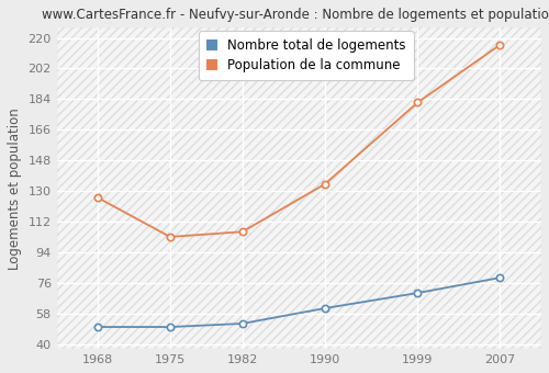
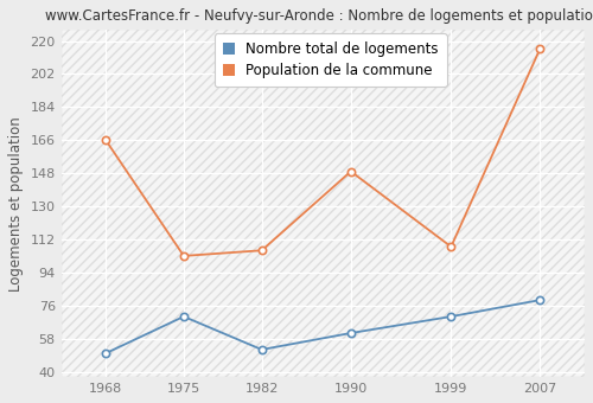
Population de la commune/1968: 126 -> 166
Nombre total de logements/1975: 50 -> 70
Population de la commune/1990: 134 -> 149
Population de la commune/1999: 182 -> 108
